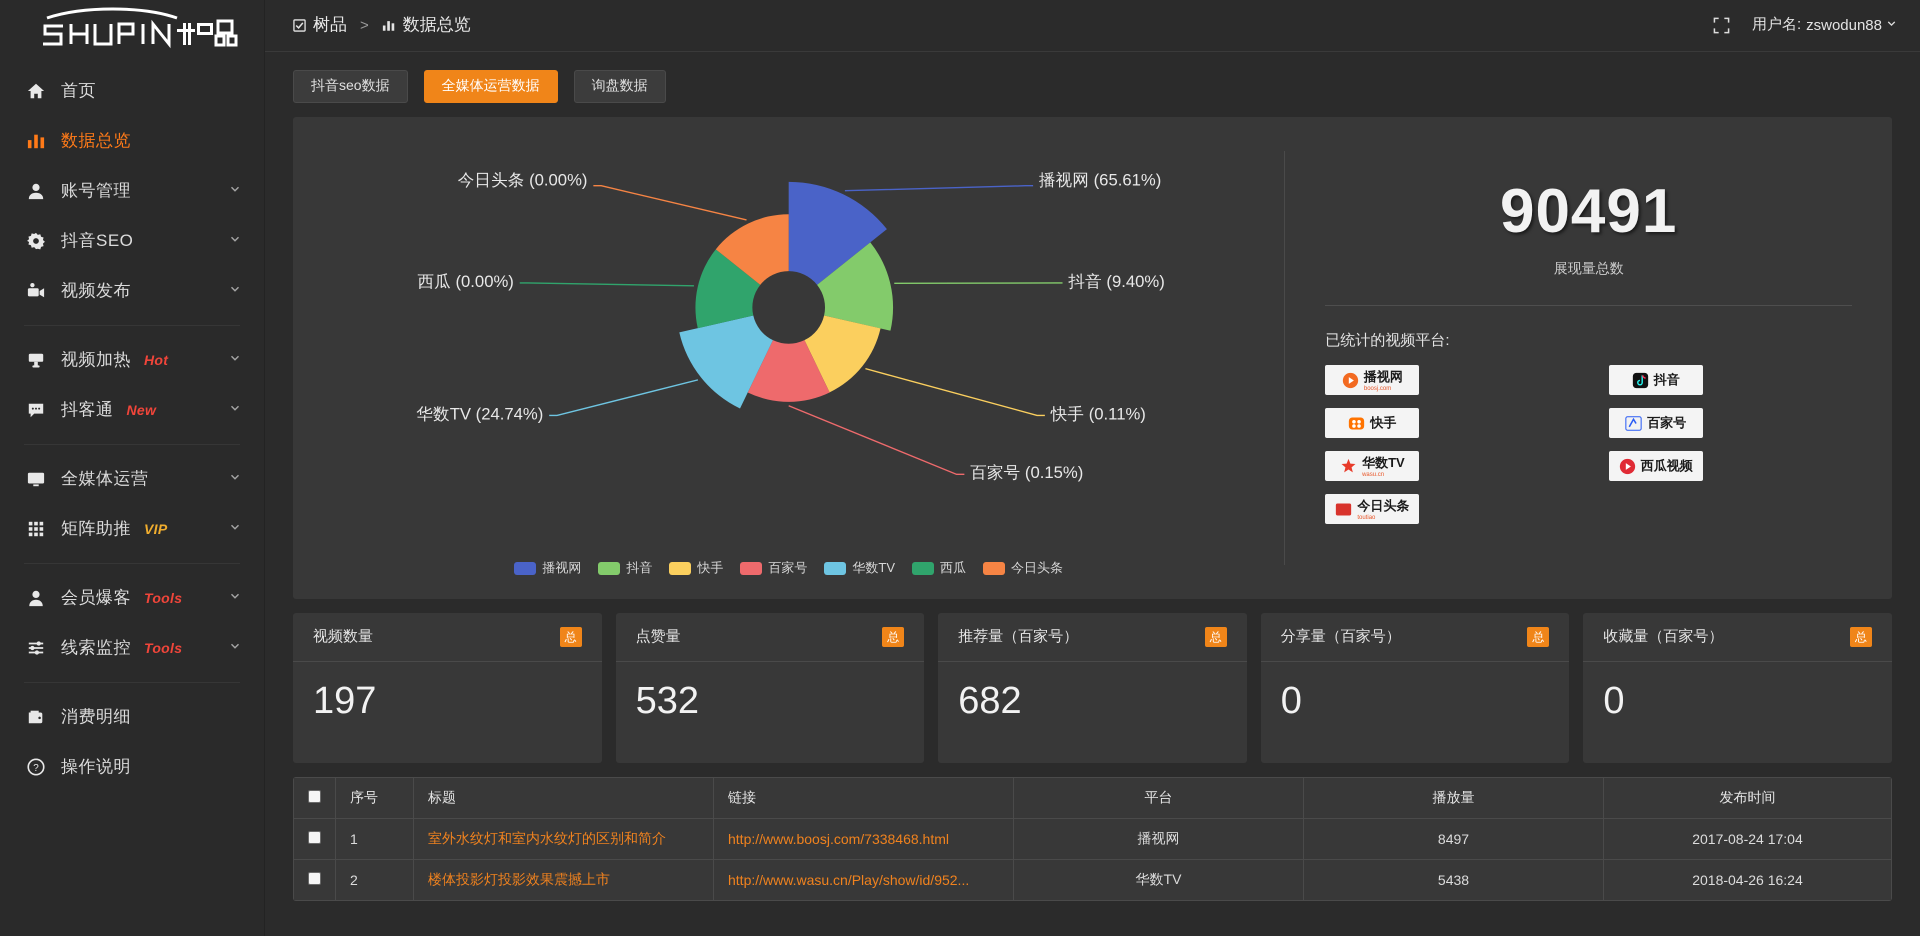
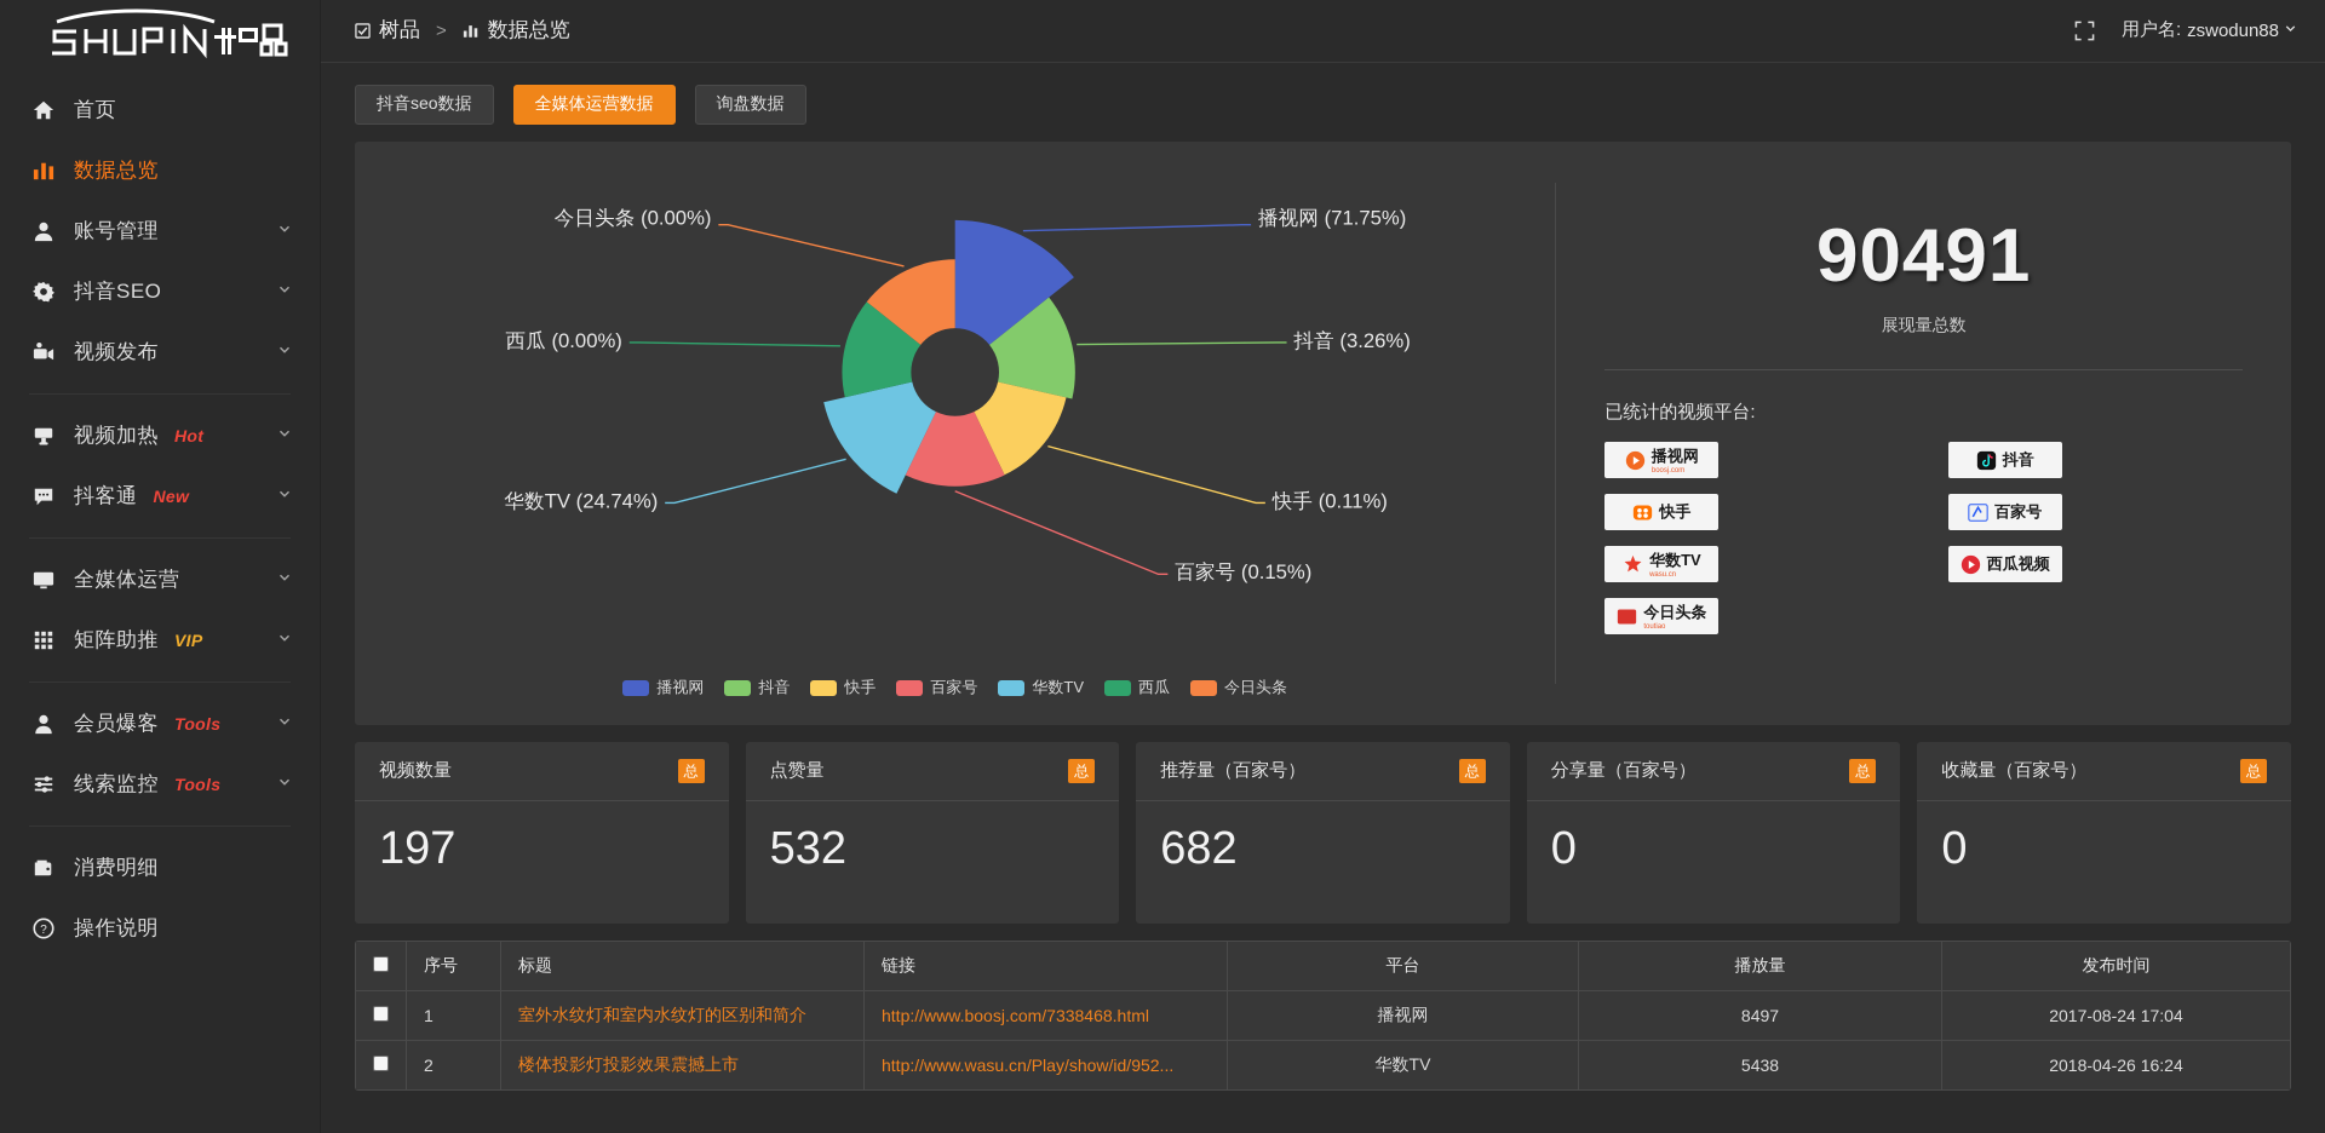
播视网: 65.61% -> 71.75%
抖音: 9.40% -> 3.26%
